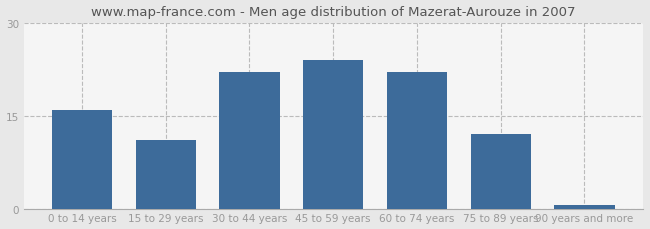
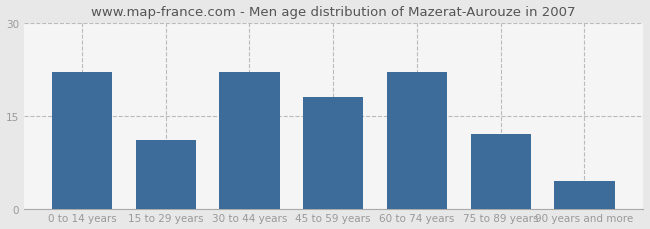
0 to 14 years: 16.0 -> 22.0
45 to 59 years: 24.0 -> 18.0
90 years and more: 0.5 -> 4.4
